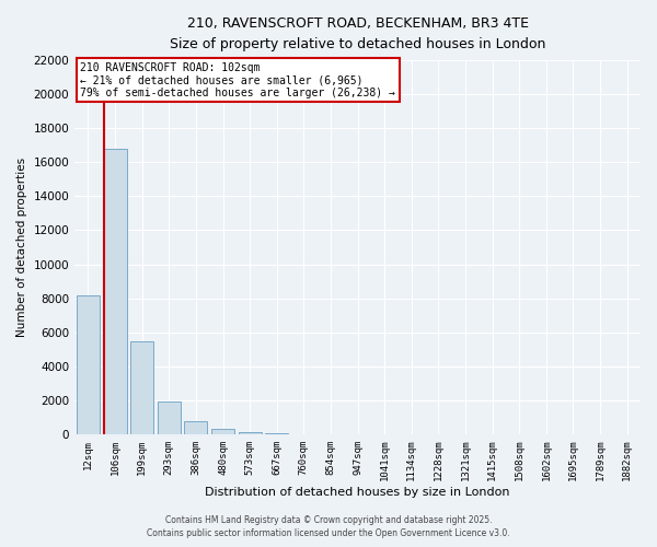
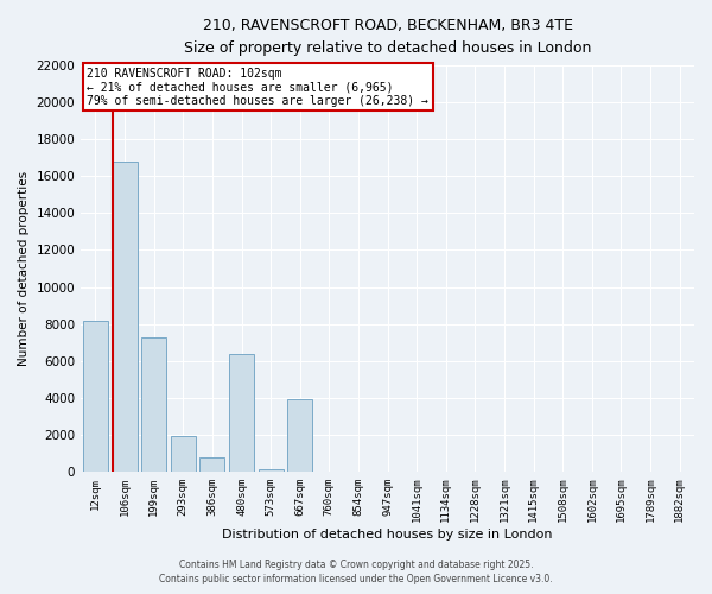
199sqm: 5400 -> 7300
480sqm: 400 -> 6400
667sqm: 0 -> 3900
